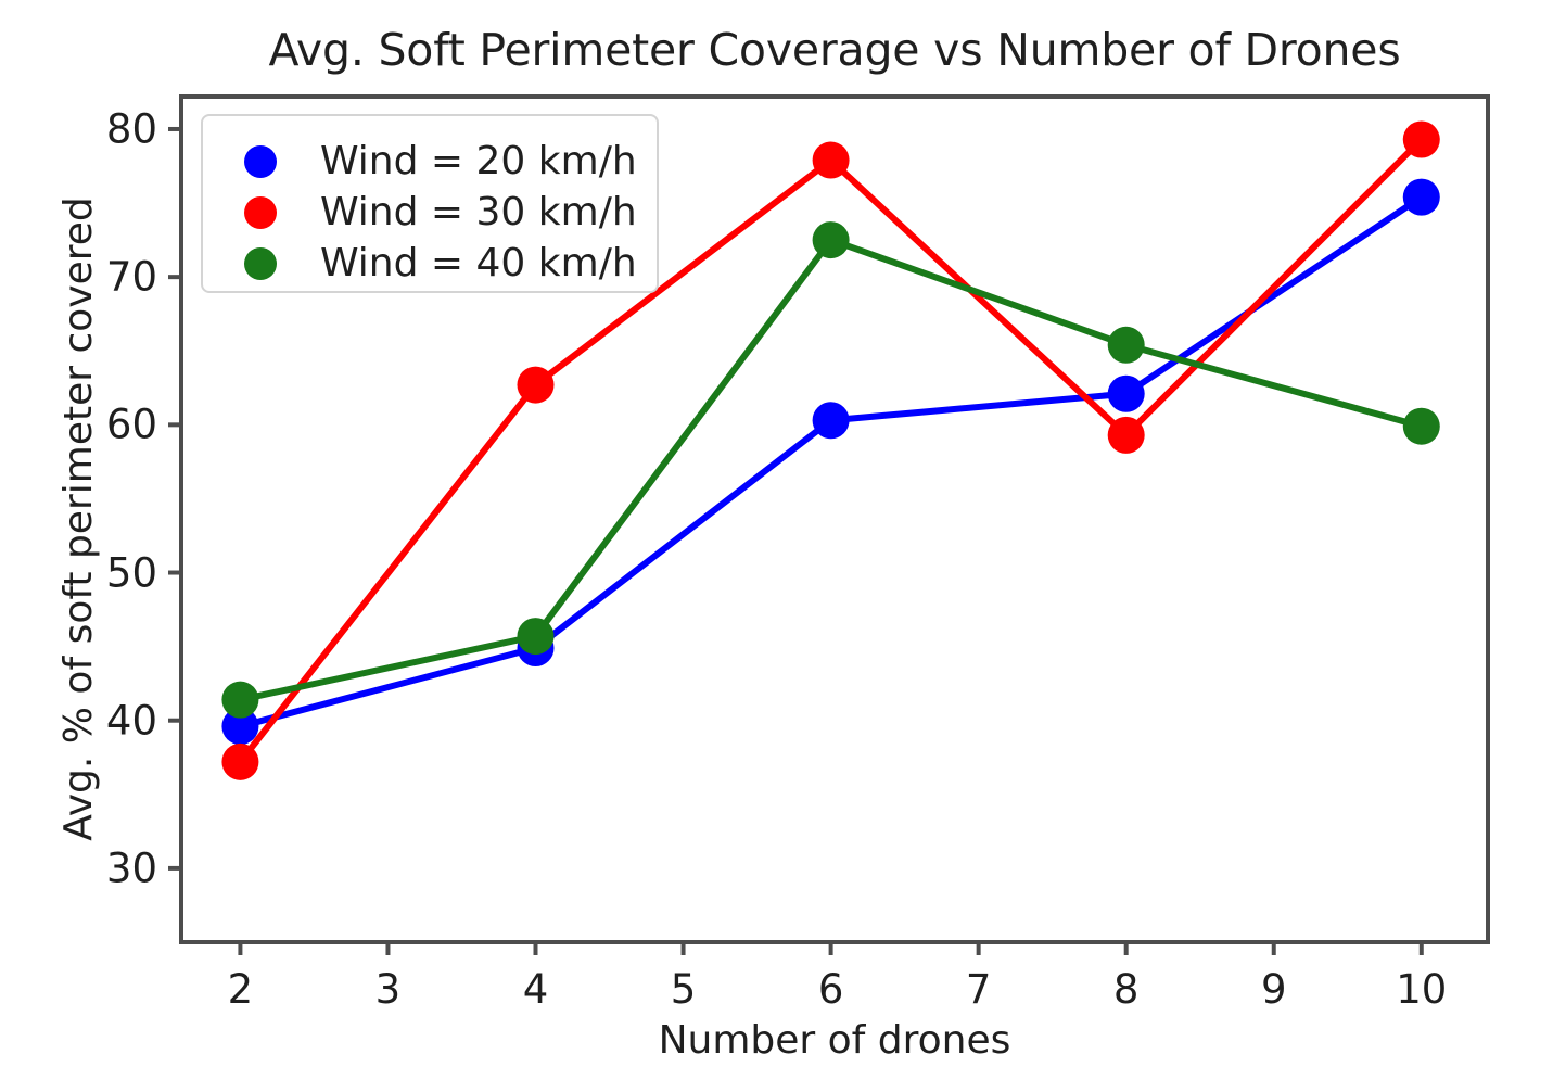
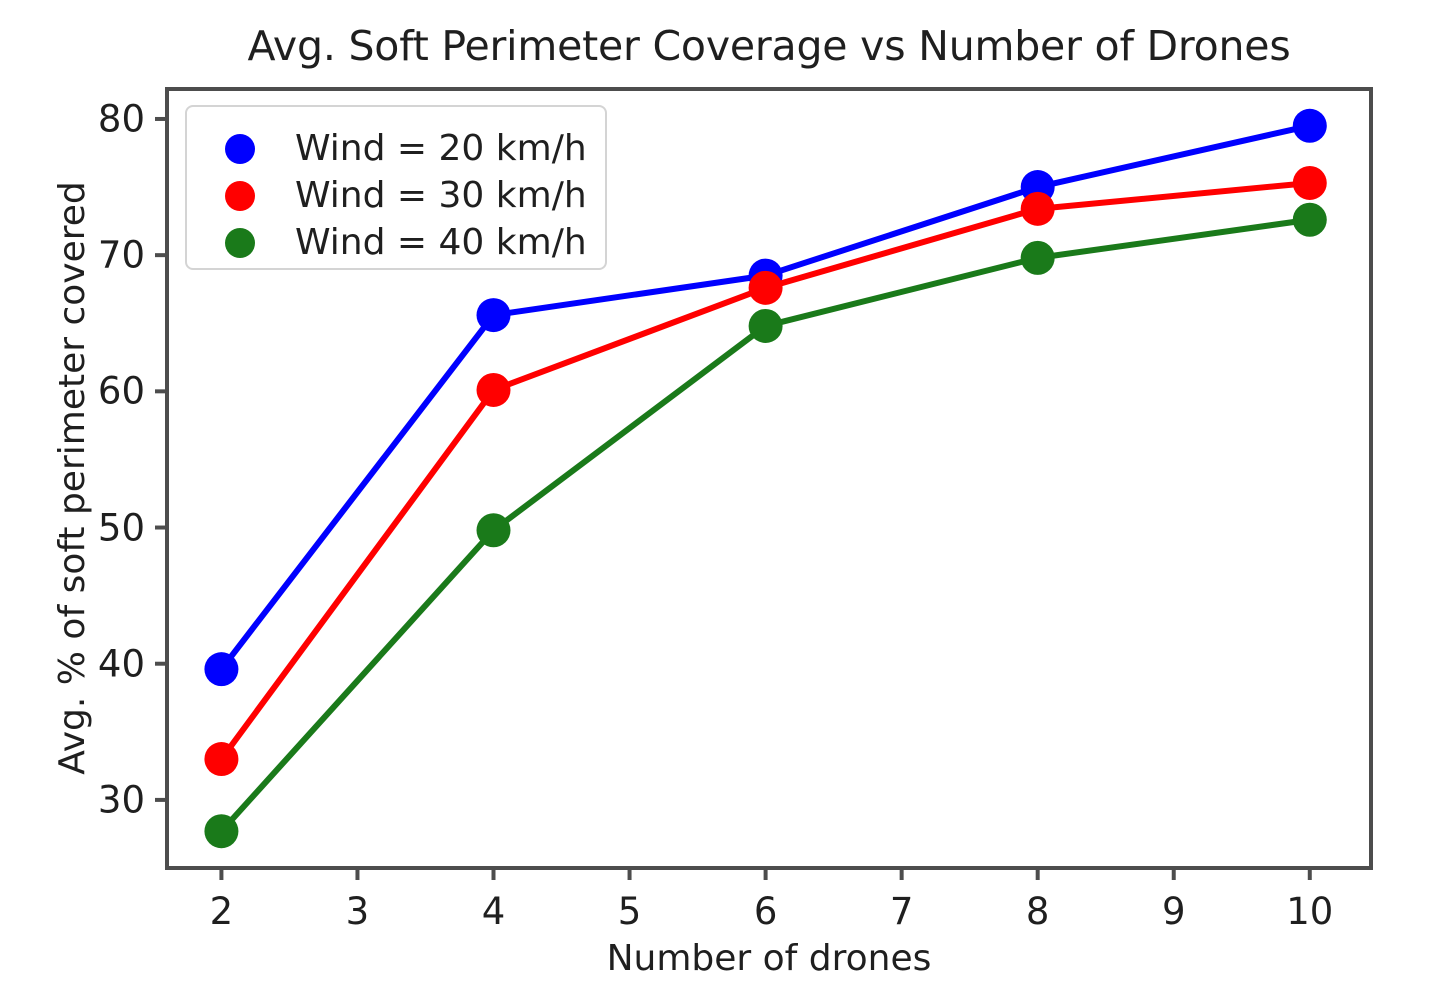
Wind = 30 km/h/2: 37.2 -> 33.0
Wind = 40 km/h/2: 41.4 -> 27.7
Wind = 20 km/h/4: 44.9 -> 65.6
Wind = 30 km/h/4: 62.7 -> 60.1
Wind = 40 km/h/4: 45.7 -> 49.8
Wind = 20 km/h/6: 60.3 -> 68.5
Wind = 30 km/h/6: 77.9 -> 67.6
Wind = 40 km/h/6: 72.5 -> 64.8
Wind = 20 km/h/8: 62.1 -> 75.0
Wind = 30 km/h/8: 59.3 -> 73.4
Wind = 40 km/h/8: 65.4 -> 69.8
Wind = 20 km/h/10: 75.4 -> 79.5
Wind = 30 km/h/10: 79.3 -> 75.3
Wind = 40 km/h/10: 59.9 -> 72.6
